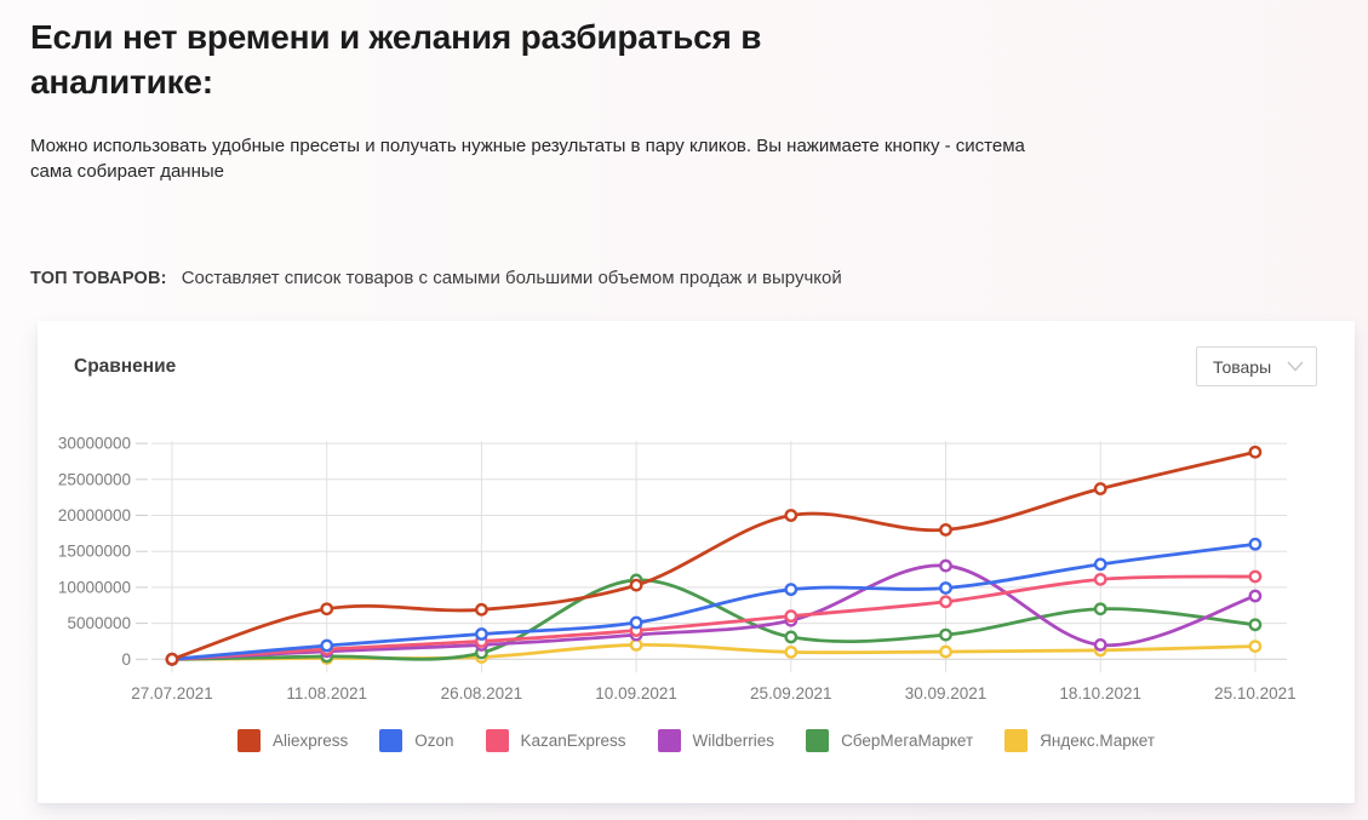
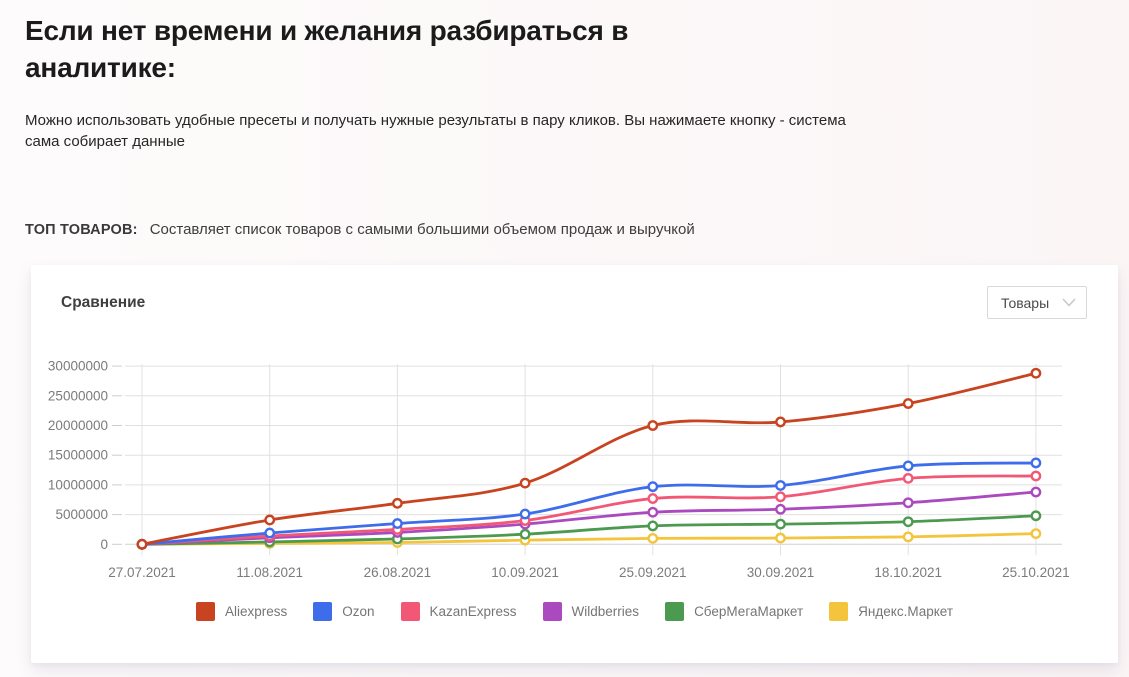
Aliexpress/11.08.2021: 7000000 -> 4000000
СберМегаМаркет/10.09.2021: 11000000 -> 2000000
Яндекс.Маркет/10.09.2021: 2000000 -> 1000000
KazanExpress/25.09.2021: 6000000 -> 8000000
Aliexpress/30.09.2021: 18000000 -> 21000000
Wildberries/30.09.2021: 13000000 -> 6000000
Wildberries/18.10.2021: 2000000 -> 7000000
СберМегаМаркет/18.10.2021: 7000000 -> 4000000
Ozon/25.10.2021: 16000000 -> 14000000
